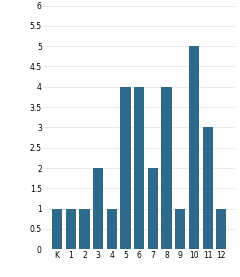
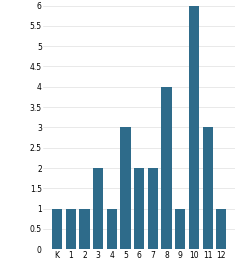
5: 4 -> 3
6: 4 -> 2
10: 5 -> 6
